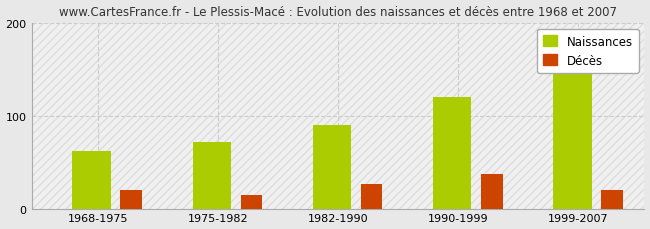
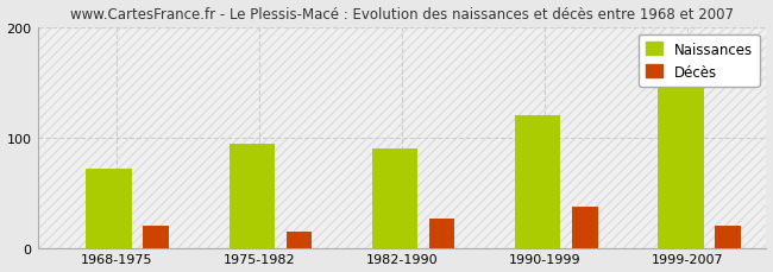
Naissances/1968-1975: 62 -> 72
Naissances/1975-1982: 72 -> 94
